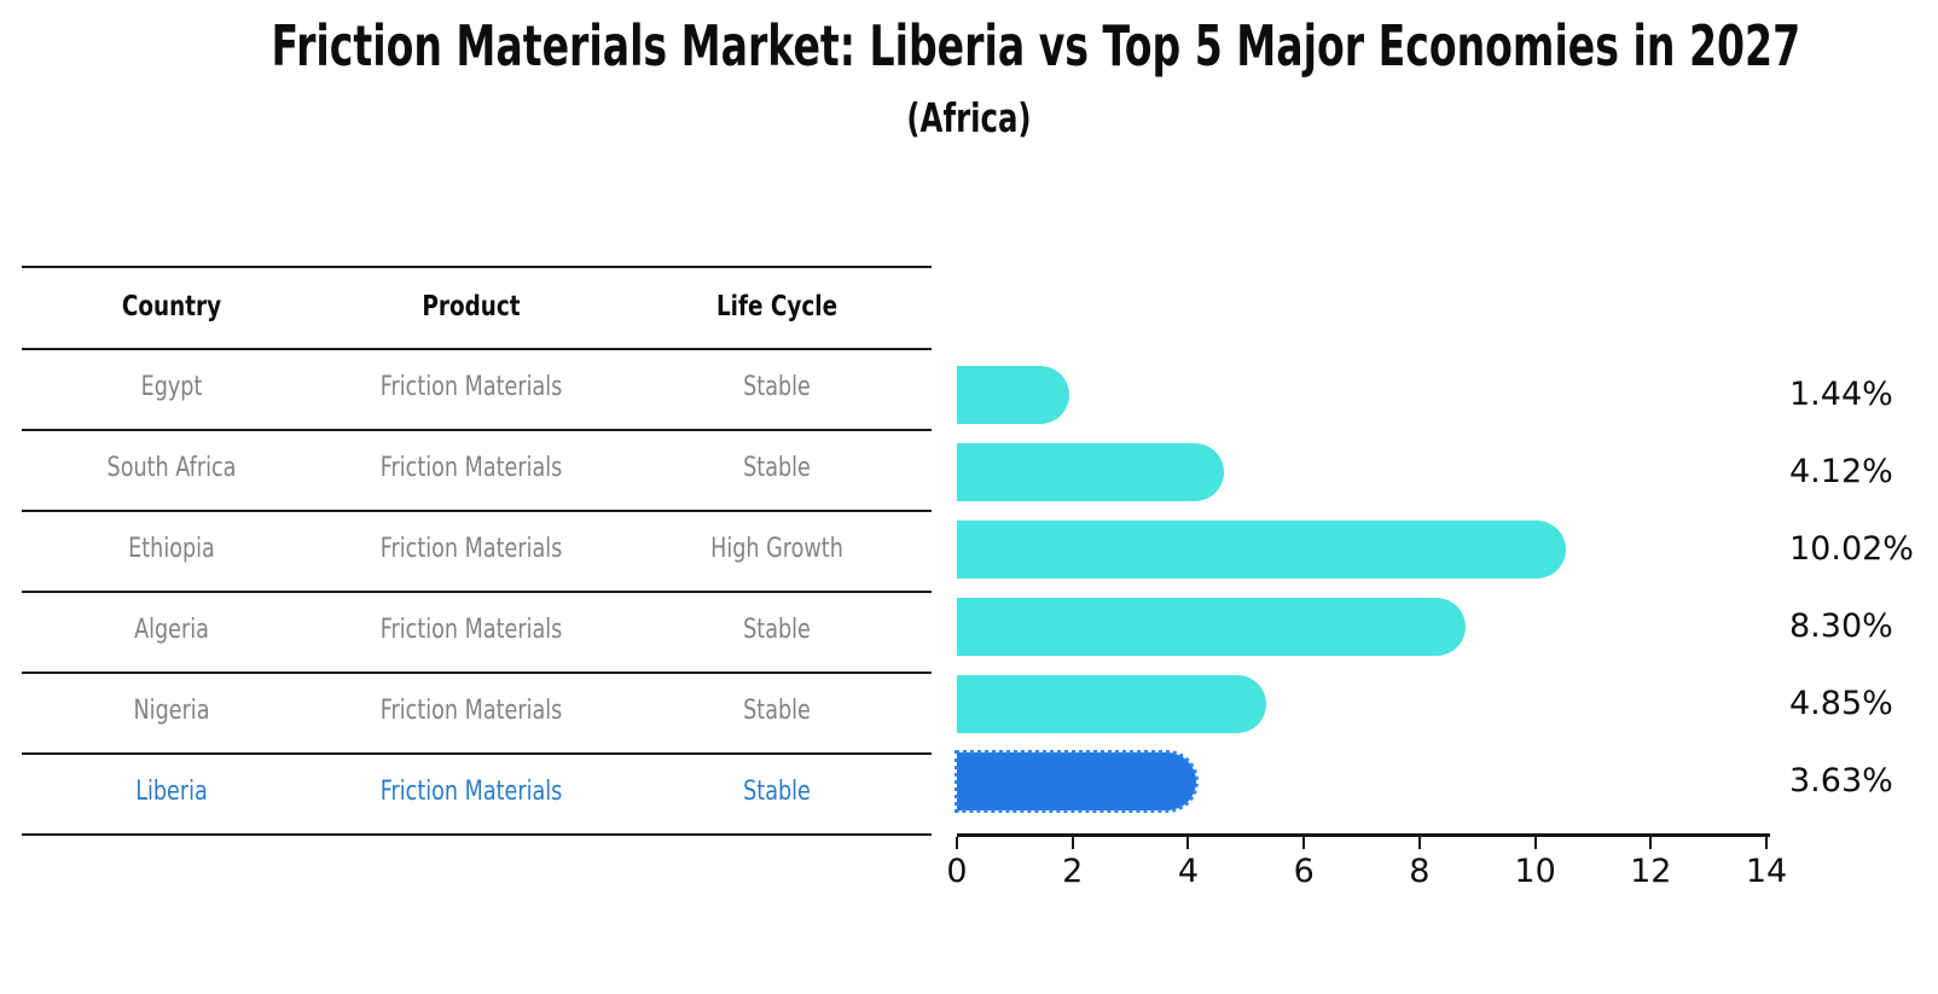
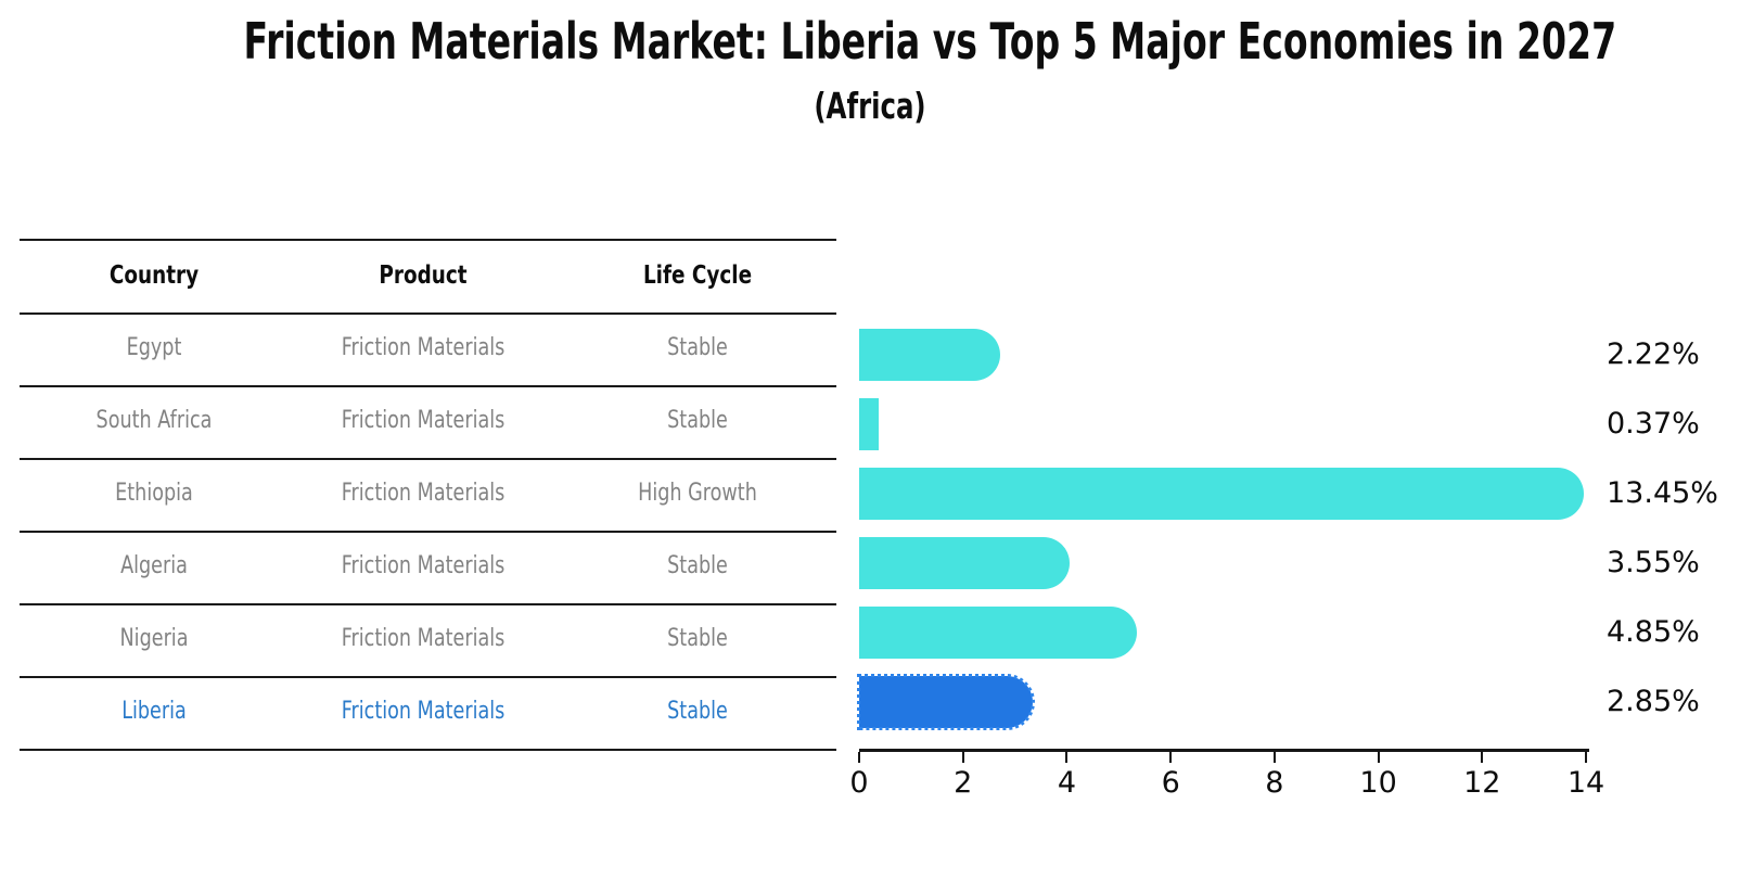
Egypt: 1.44% -> 2.22%
South Africa: 4.12% -> 0.37%
Ethiopia: 10.02% -> 13.45%
Algeria: 8.30% -> 3.55%
Liberia: 3.63% -> 2.85%
